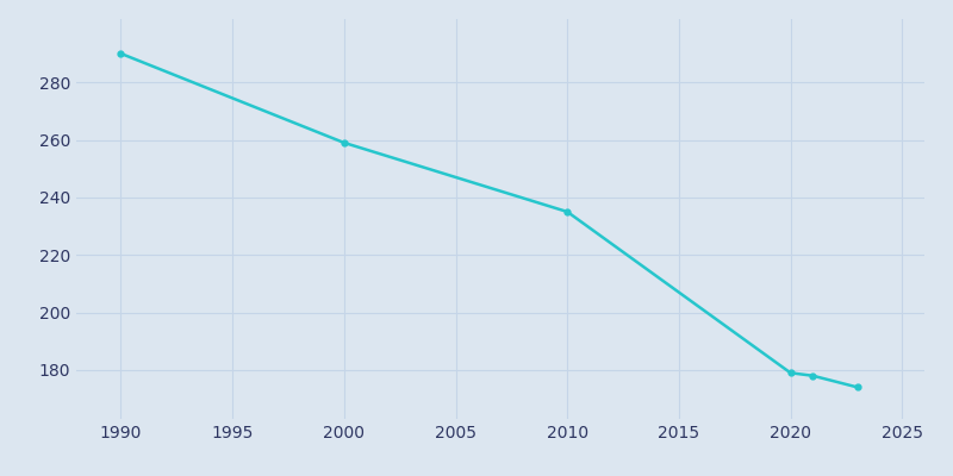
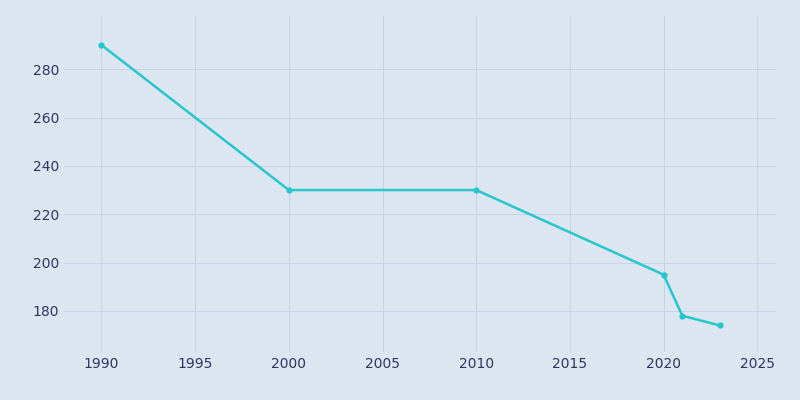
2000: 259 -> 230
2010: 235 -> 230
2020: 179 -> 195
